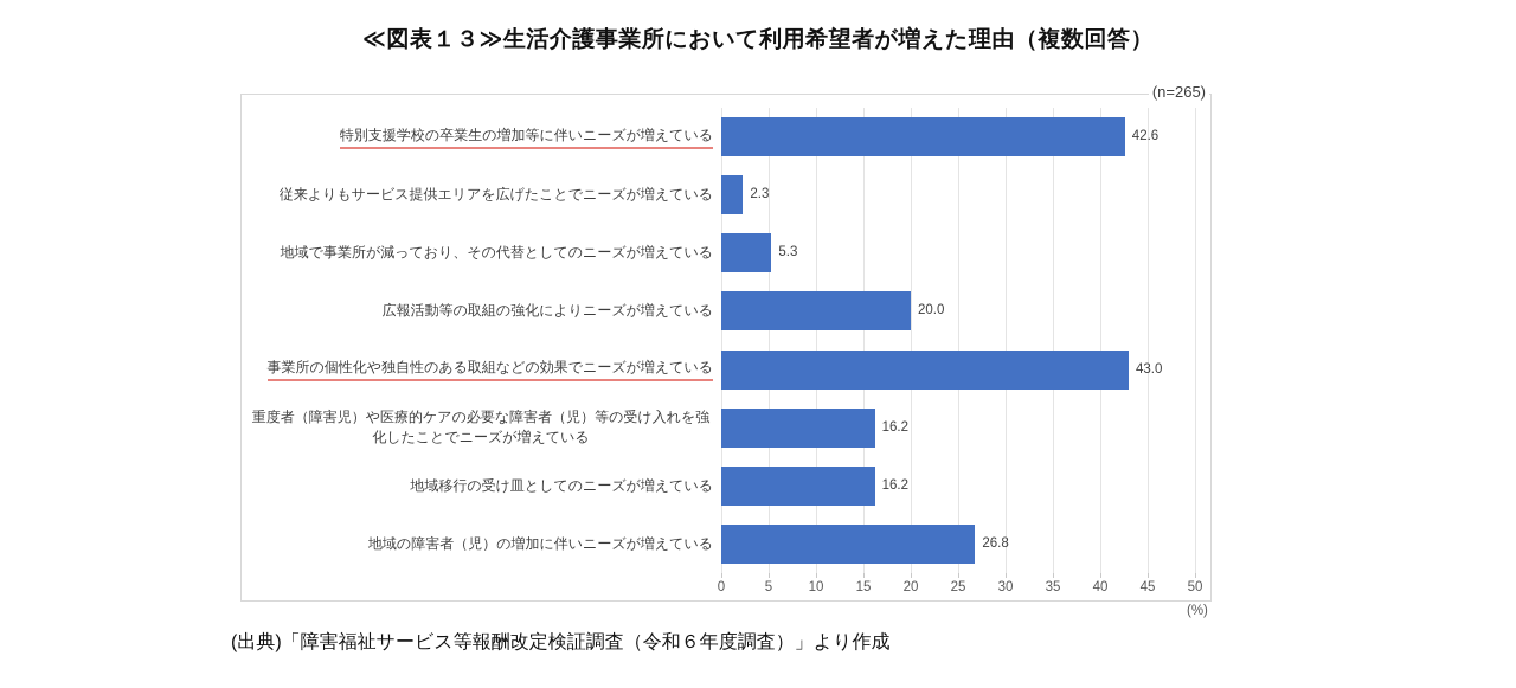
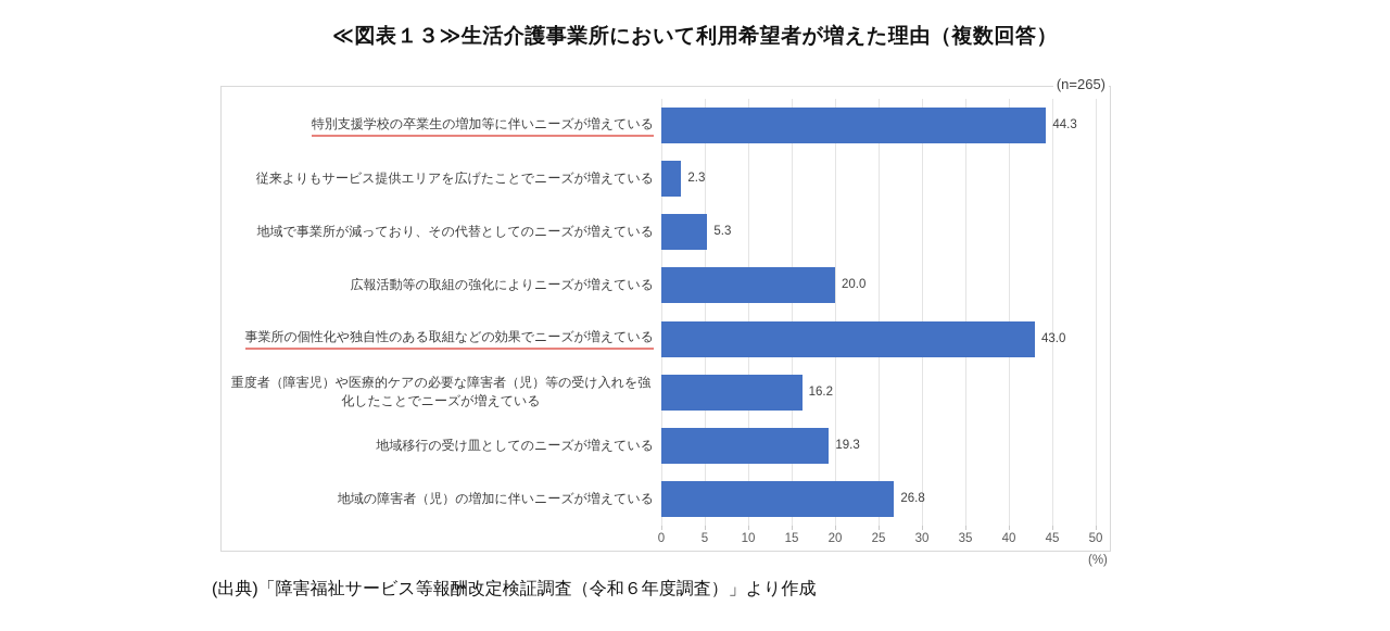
特別支援学校の卒業生の増加等に伴いニーズが増えている: 42.6 -> 44.3
地域移行の受け皿としてのニーズが増えている: 16.2 -> 19.3
